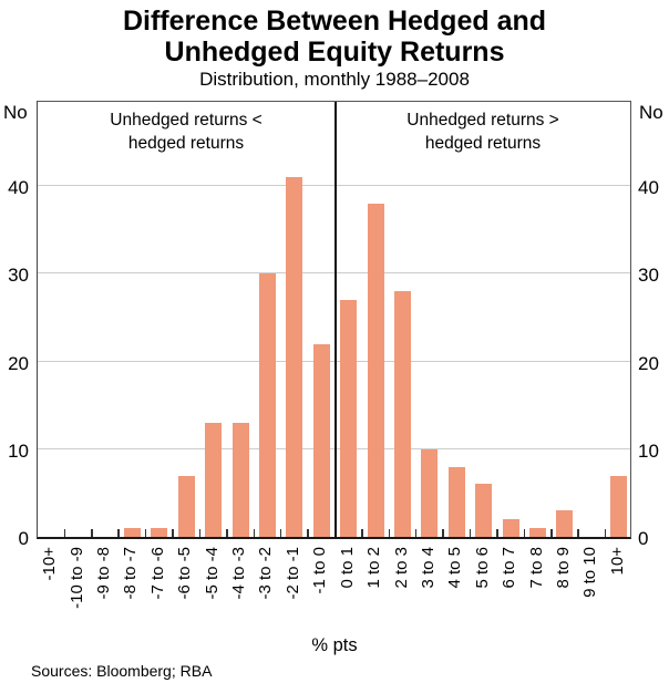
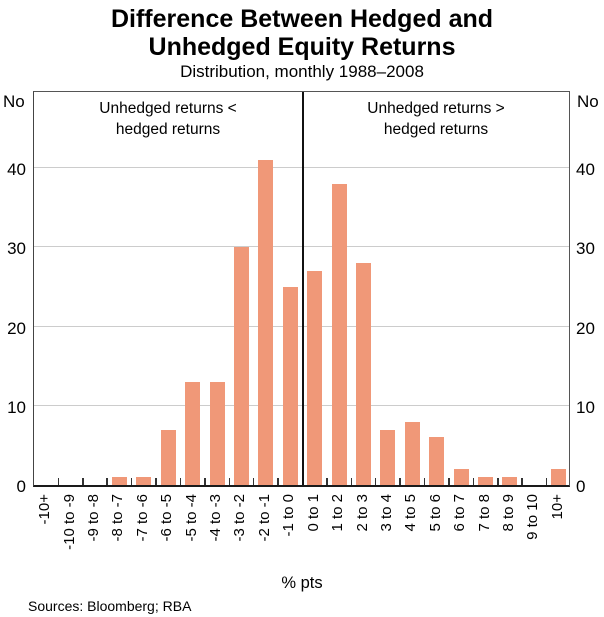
-1 to 0: 22 -> 25
3 to 4: 10 -> 7
8 to 9: 3 -> 1
10+: 7 -> 2
